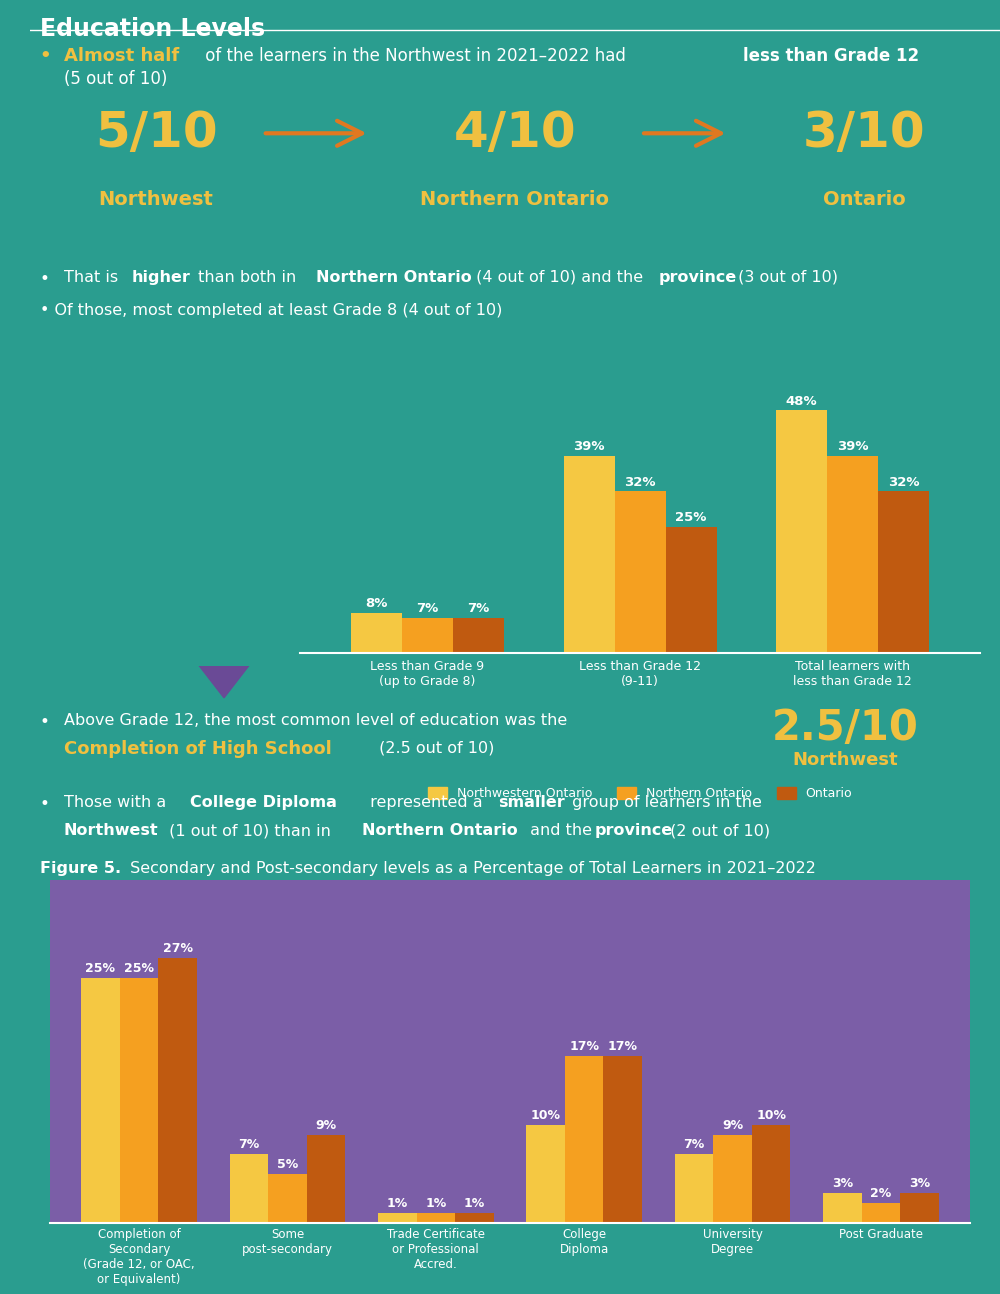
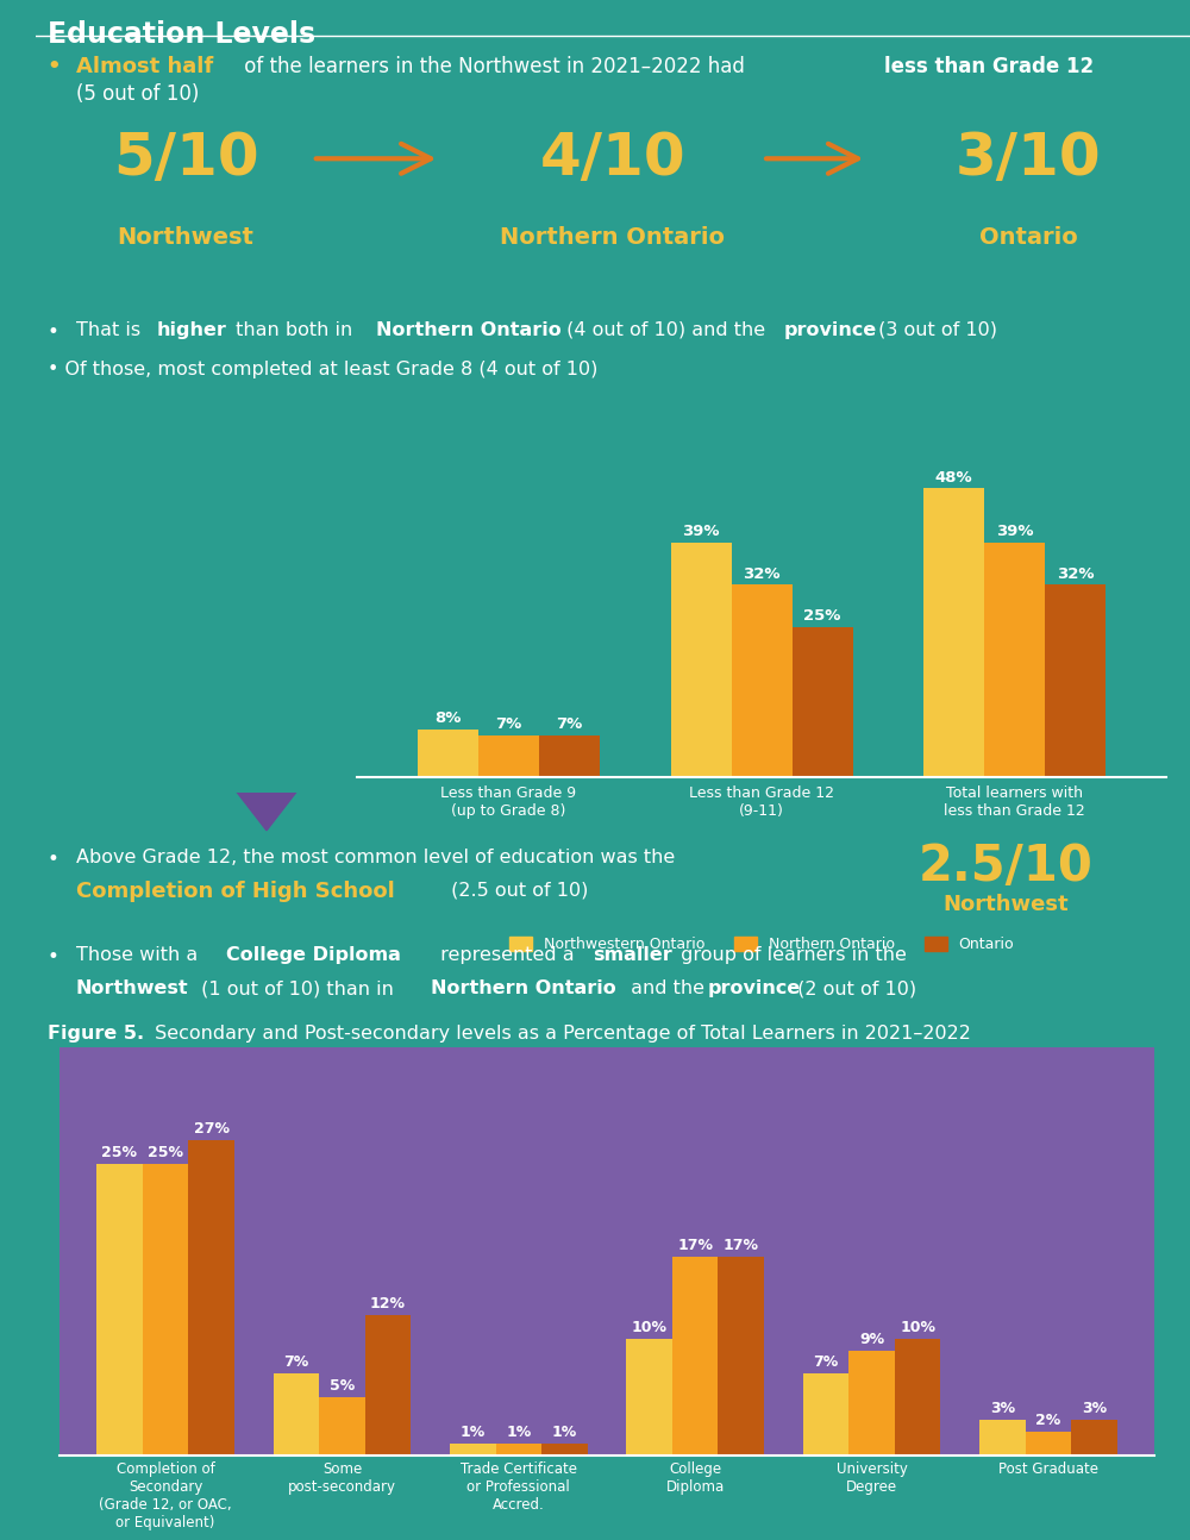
Ontario/Some post-secondary: 9% -> 12%
